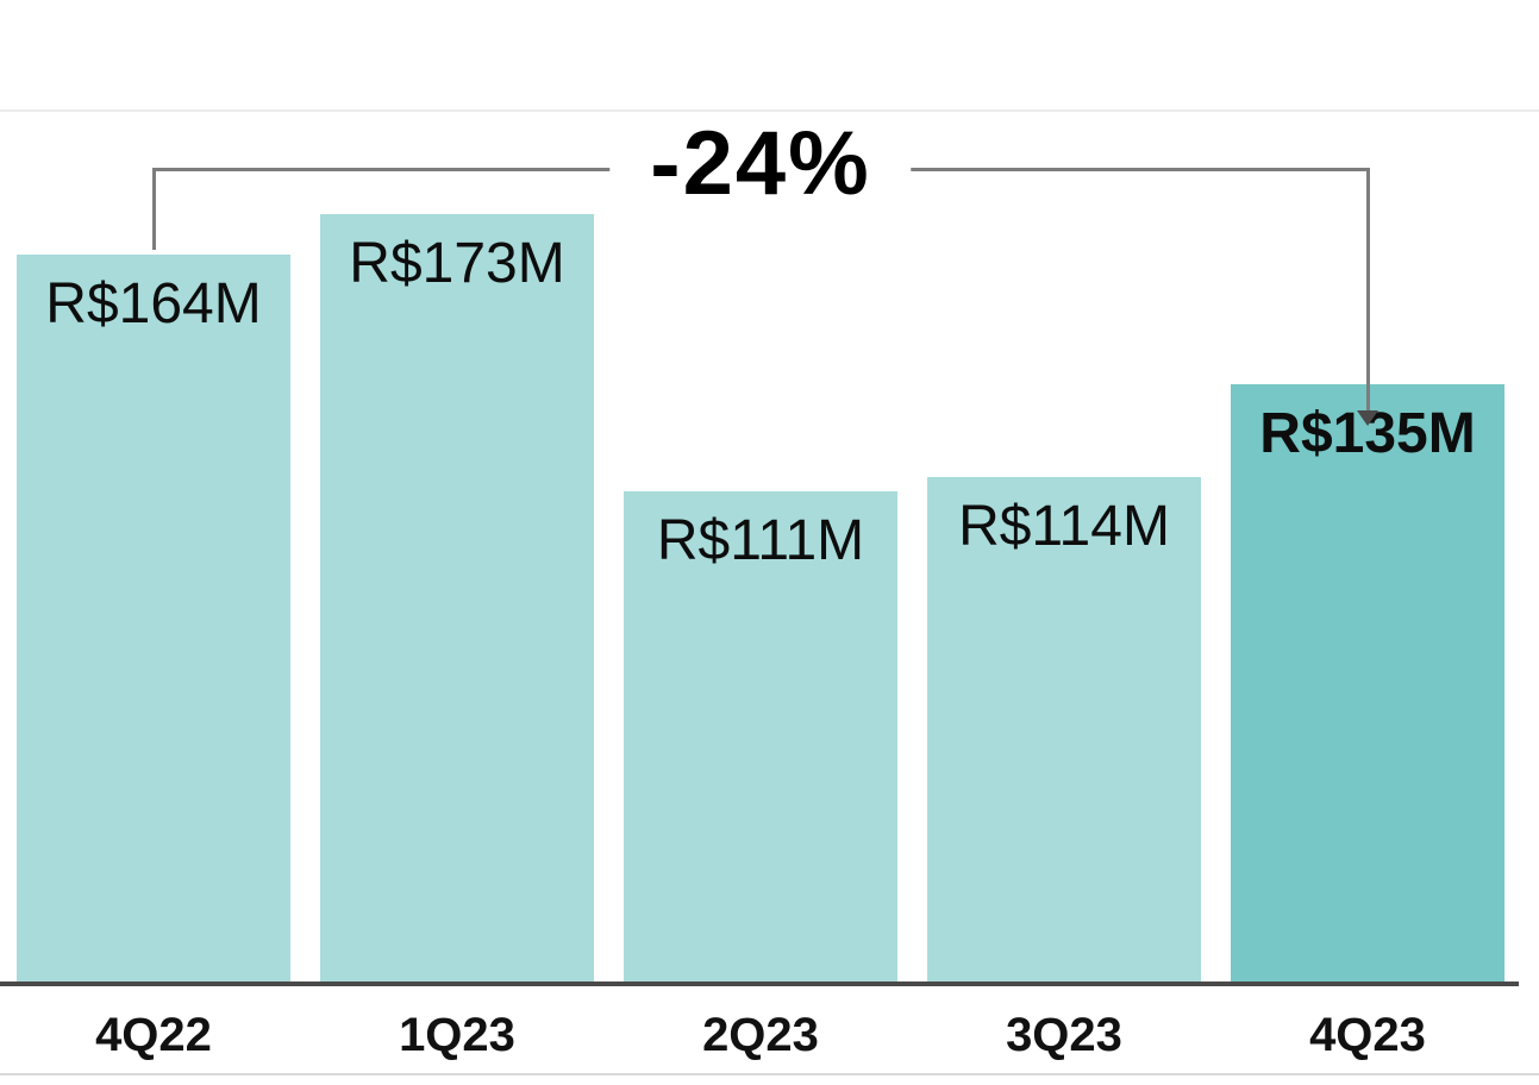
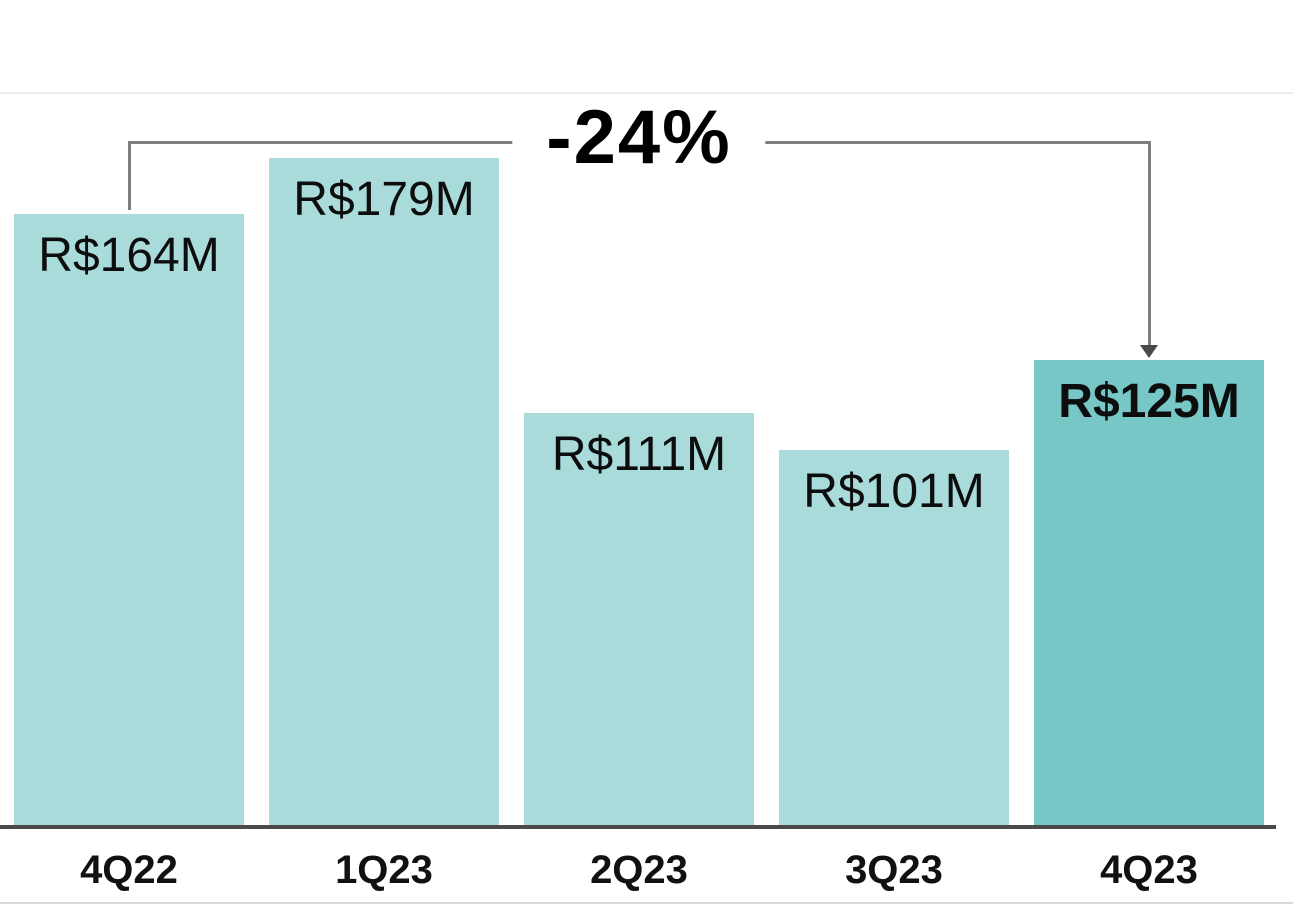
1Q23: 173 -> 179
3Q23: 114 -> 101
4Q23: 135 -> 125
